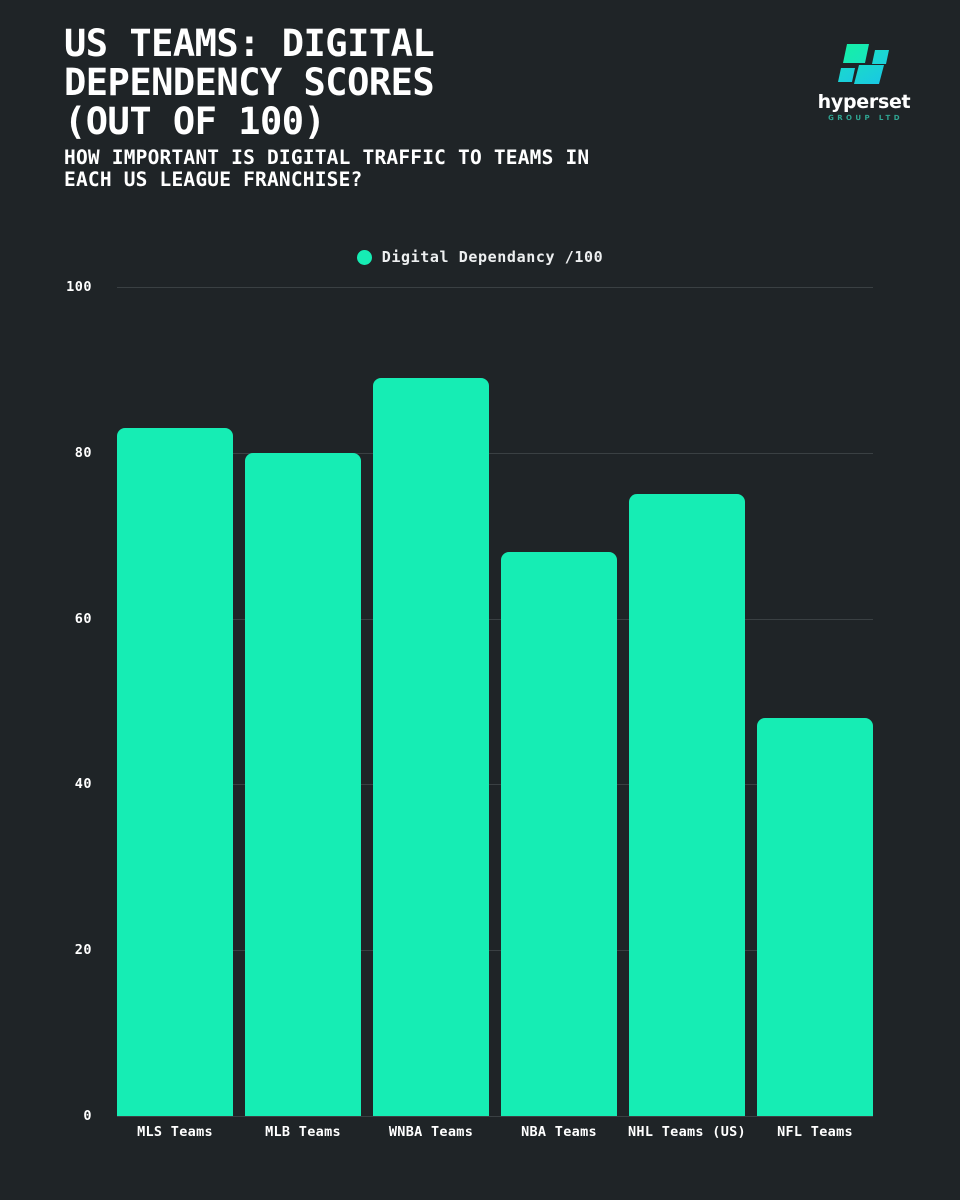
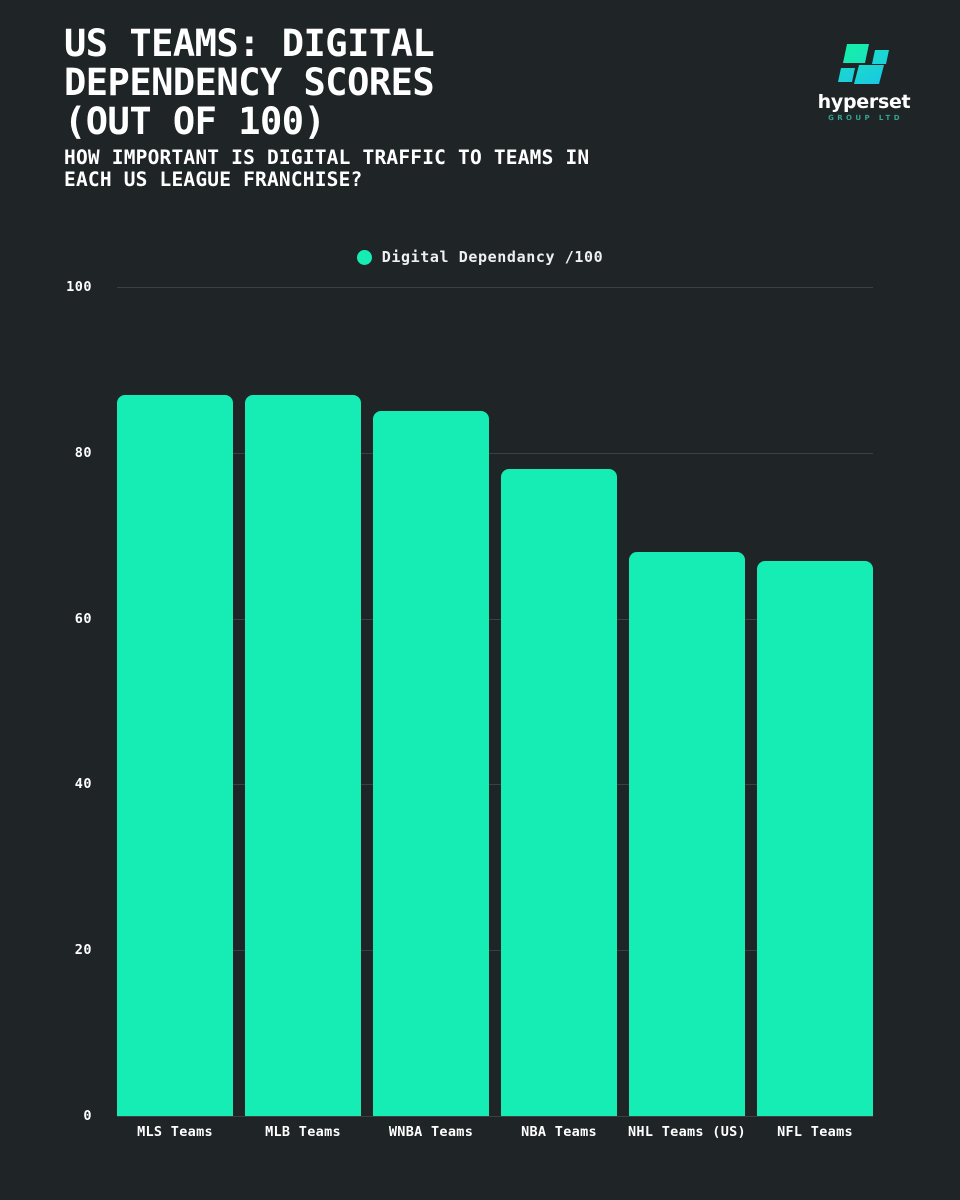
MLS Teams: 83 -> 87
MLB Teams: 80 -> 87
WNBA Teams: 89 -> 85
NBA Teams: 68 -> 78
NHL Teams (US): 75 -> 68
NFL Teams: 48 -> 67
